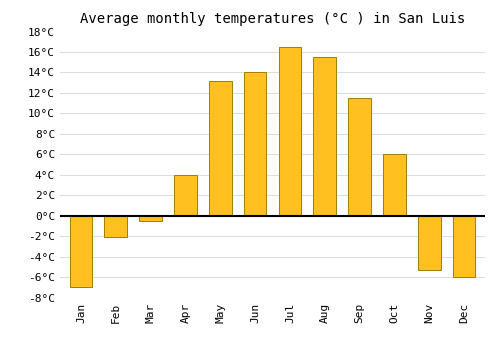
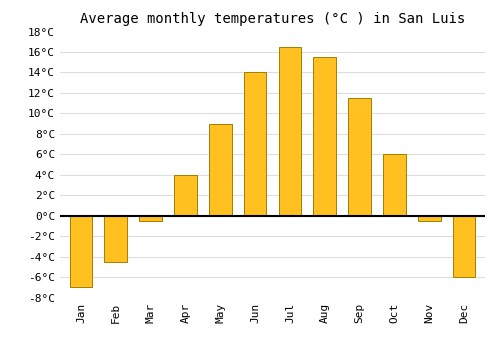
Feb: -2.1°C -> -4.5°C
May: 13.2°C -> 9.0°C
Nov: -5.3°C -> -0.5°C
